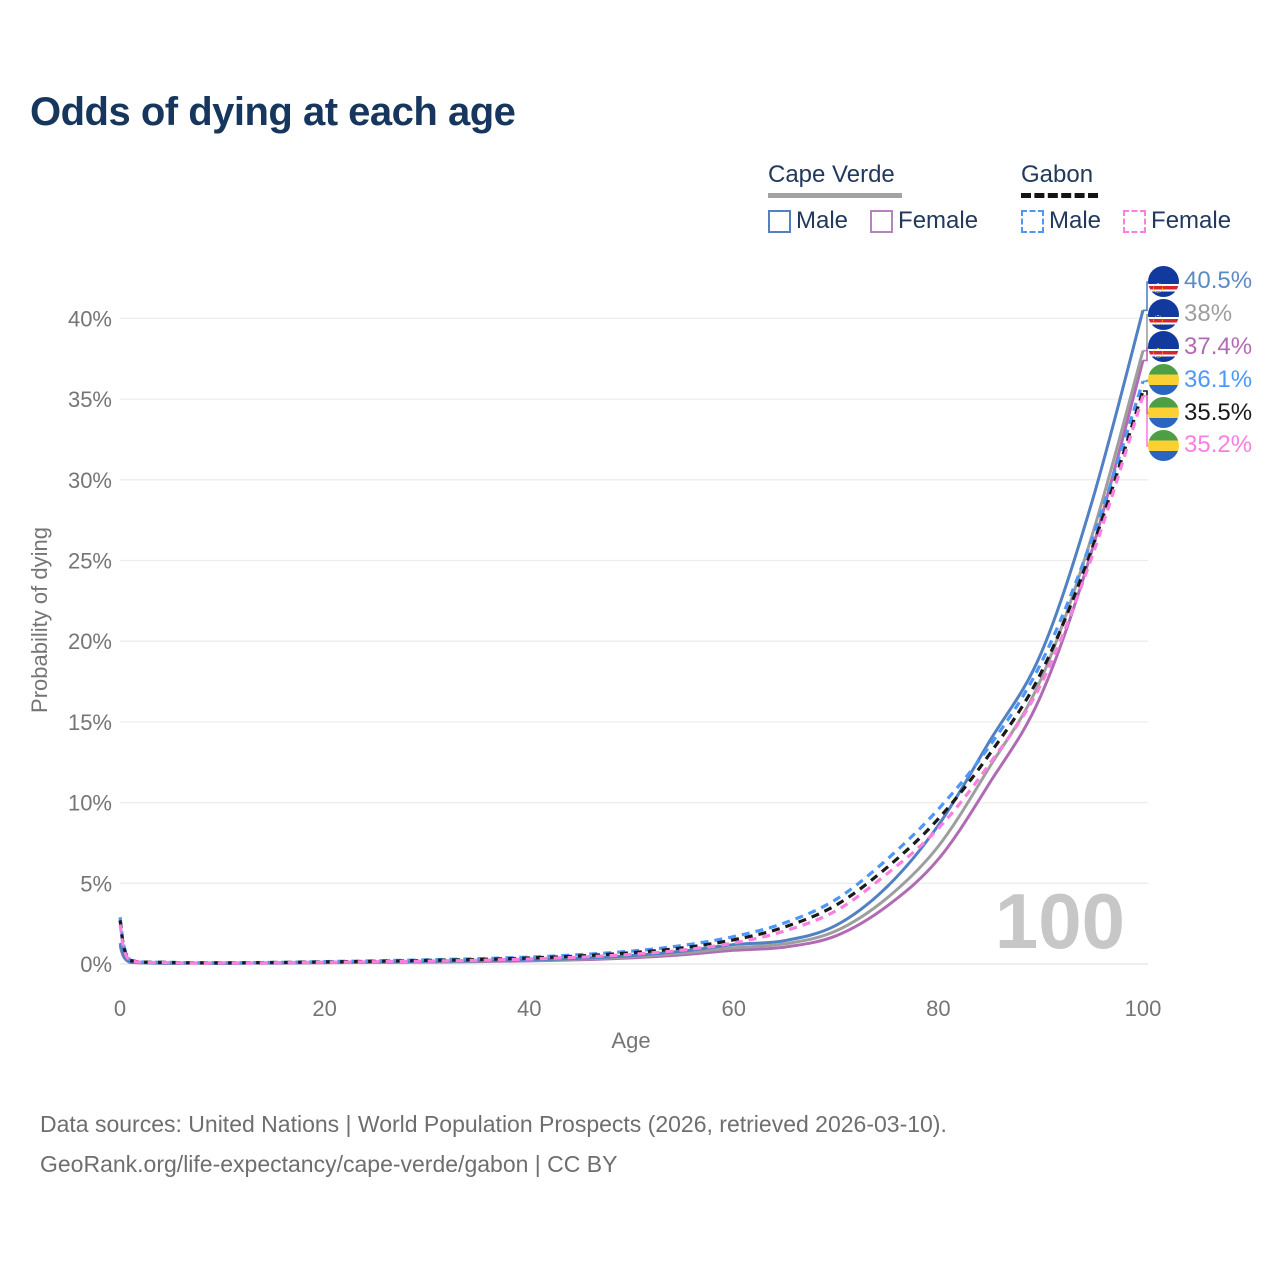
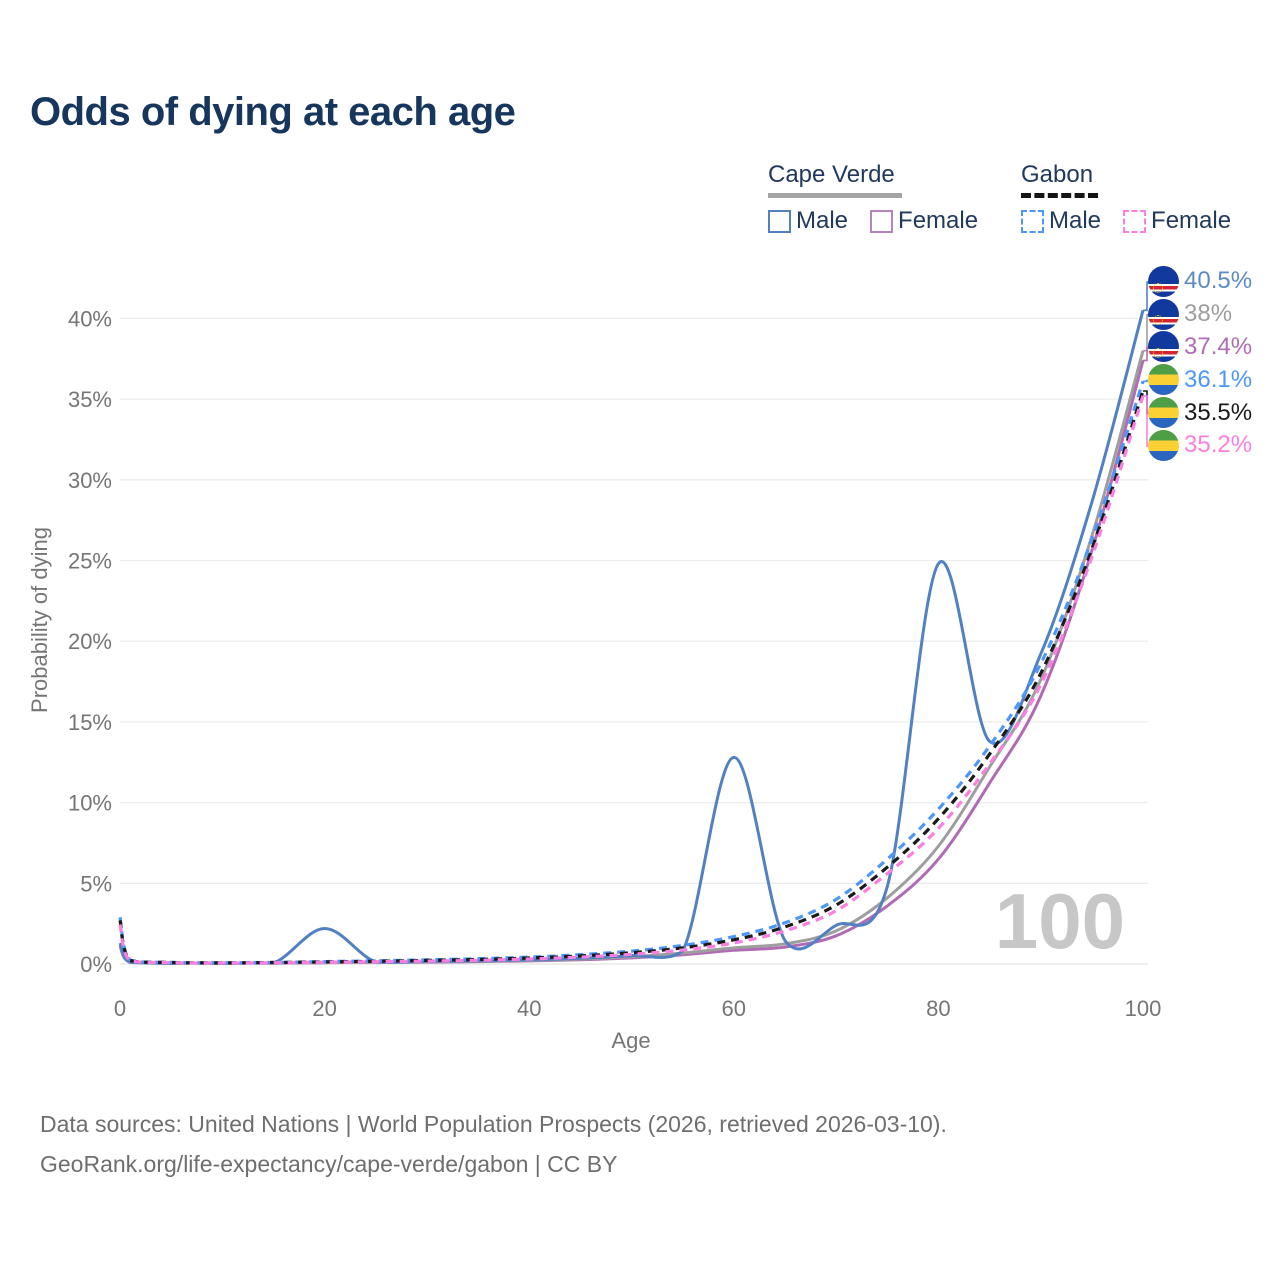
Cape Verde Male/20: 0.1% -> 2.2%
Cape Verde Male/60: 1.2% -> 12.8%
Cape Verde Male/80: 8.6% -> 24.8%
